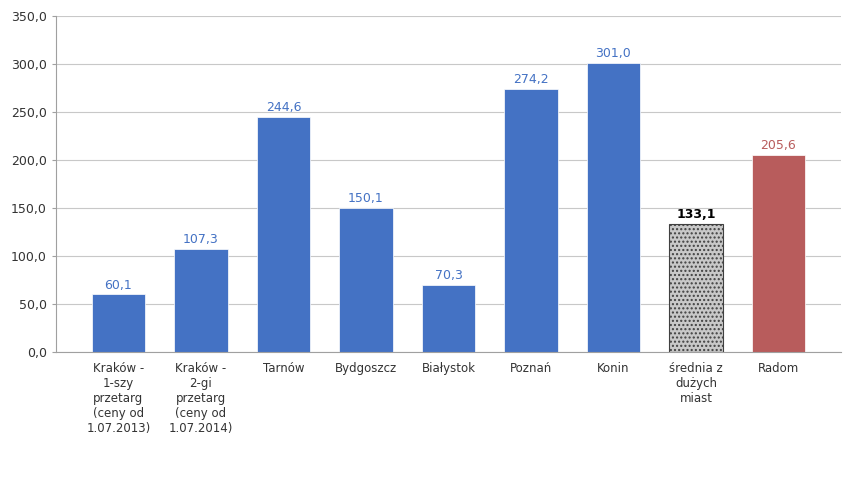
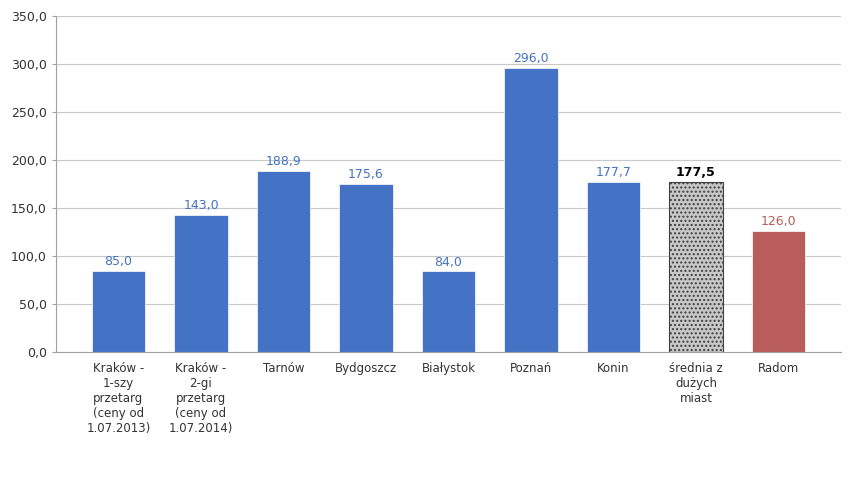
Kraków - 1-szy przetarg (ceny od 1.07.2013): 60,1 -> 85,0
Kraków - 2-gi przetarg (ceny od 1.07.2014): 107,3 -> 143,0
Tarnów: 244,6 -> 188,9
Bydgoszcz: 150,1 -> 175,6
Białystok: 70,3 -> 84,0
Poznań: 274,2 -> 296,0
Konin: 301,0 -> 177,7
średnia z dużych miast: 133,1 -> 177,5
Radom: 205,6 -> 126,0
